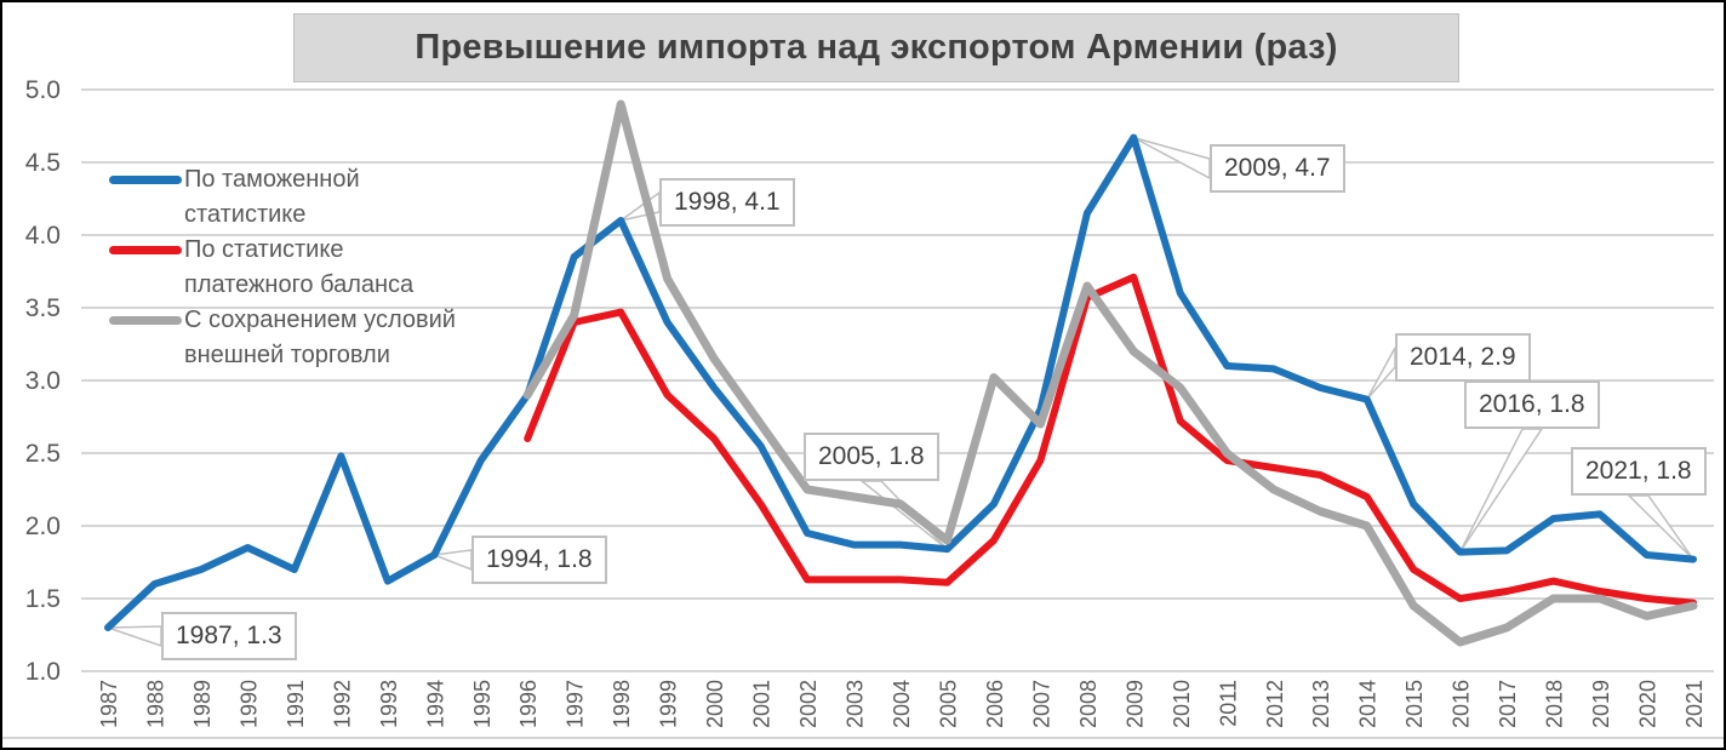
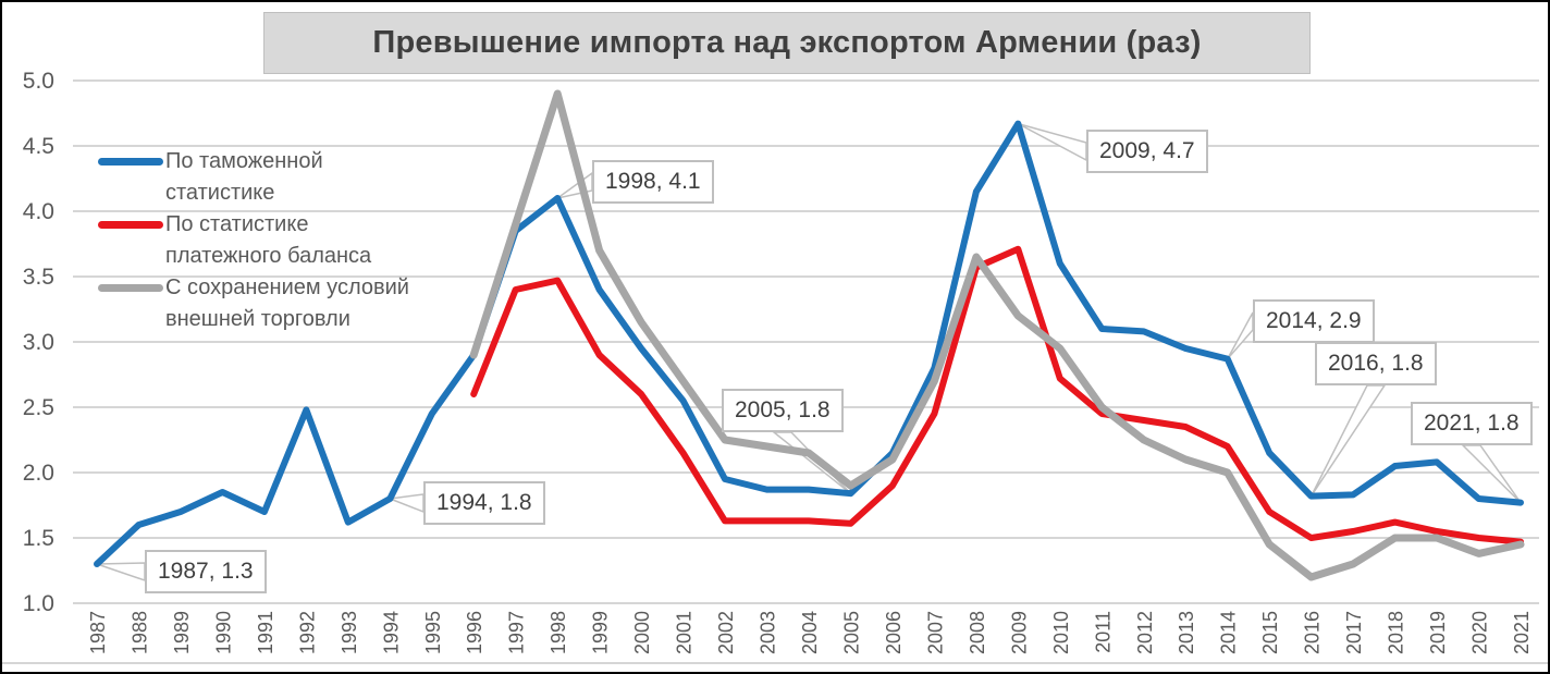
С сохранением условий внешней торговли/1997: 3.45 -> 3.90
С сохранением условий внешней торговли/2006: 3.02 -> 2.10
